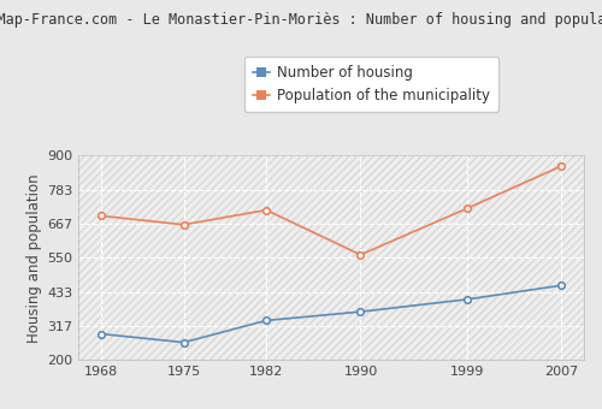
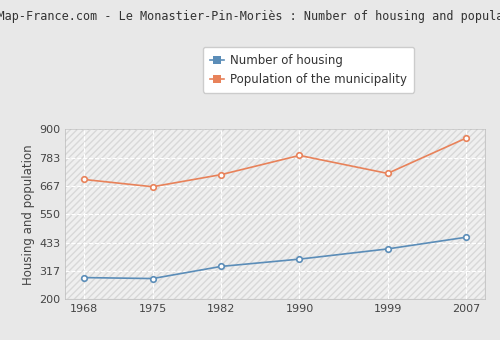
Number of housing/1975: 260 -> 285
Population of the municipality/1990: 560 -> 792
